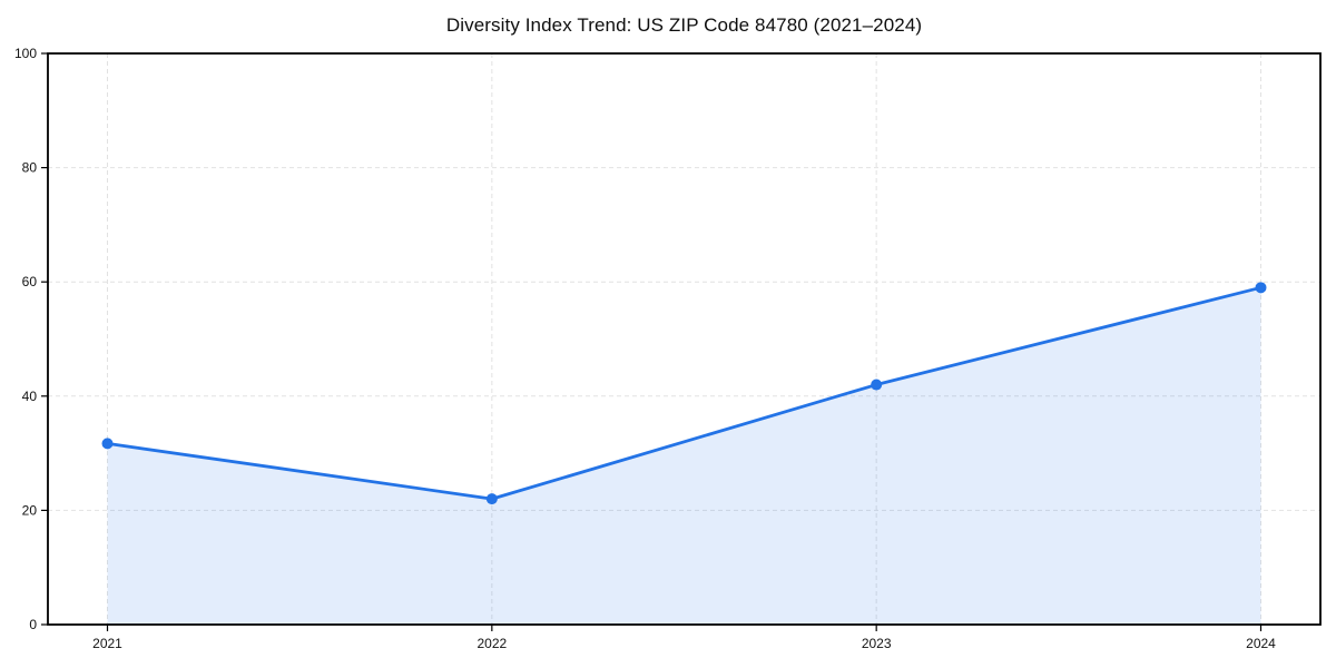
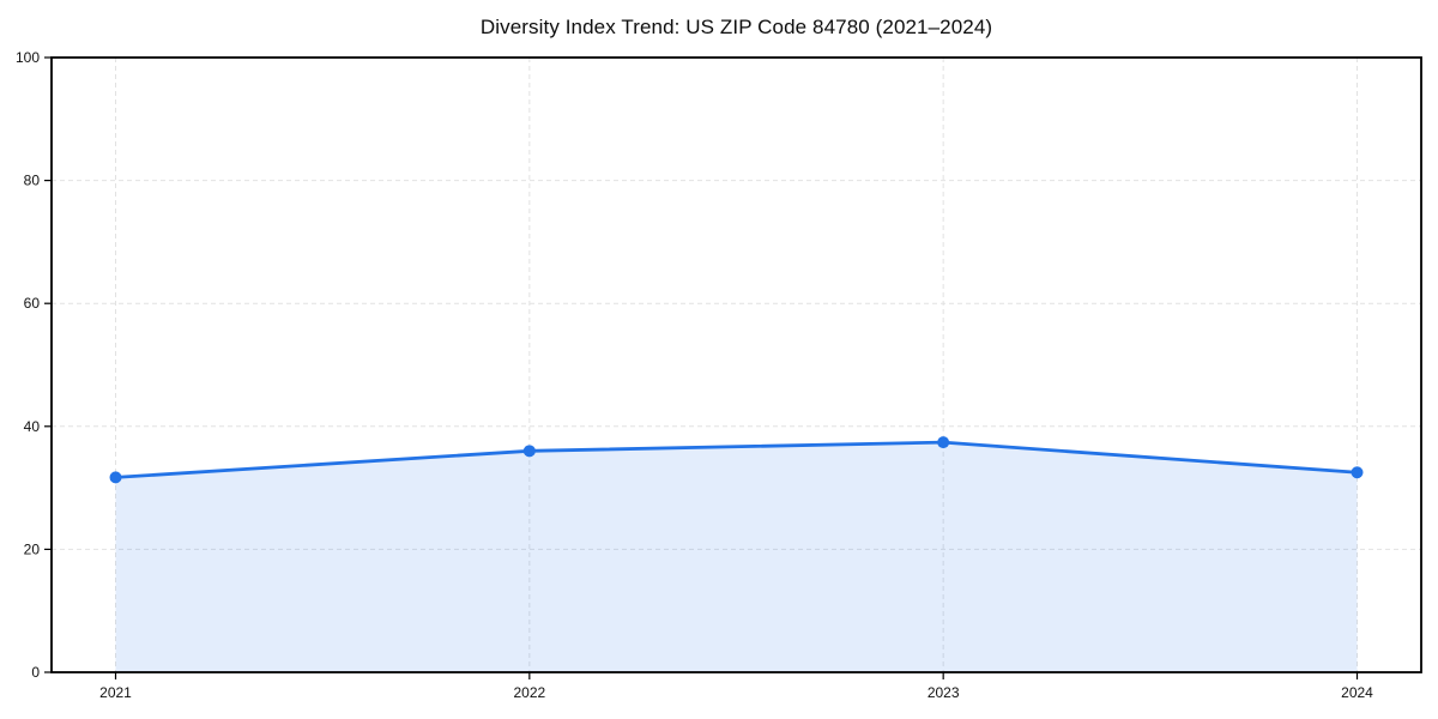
2022: 22 -> 36
2023: 42 -> 37
2024: 59 -> 32
